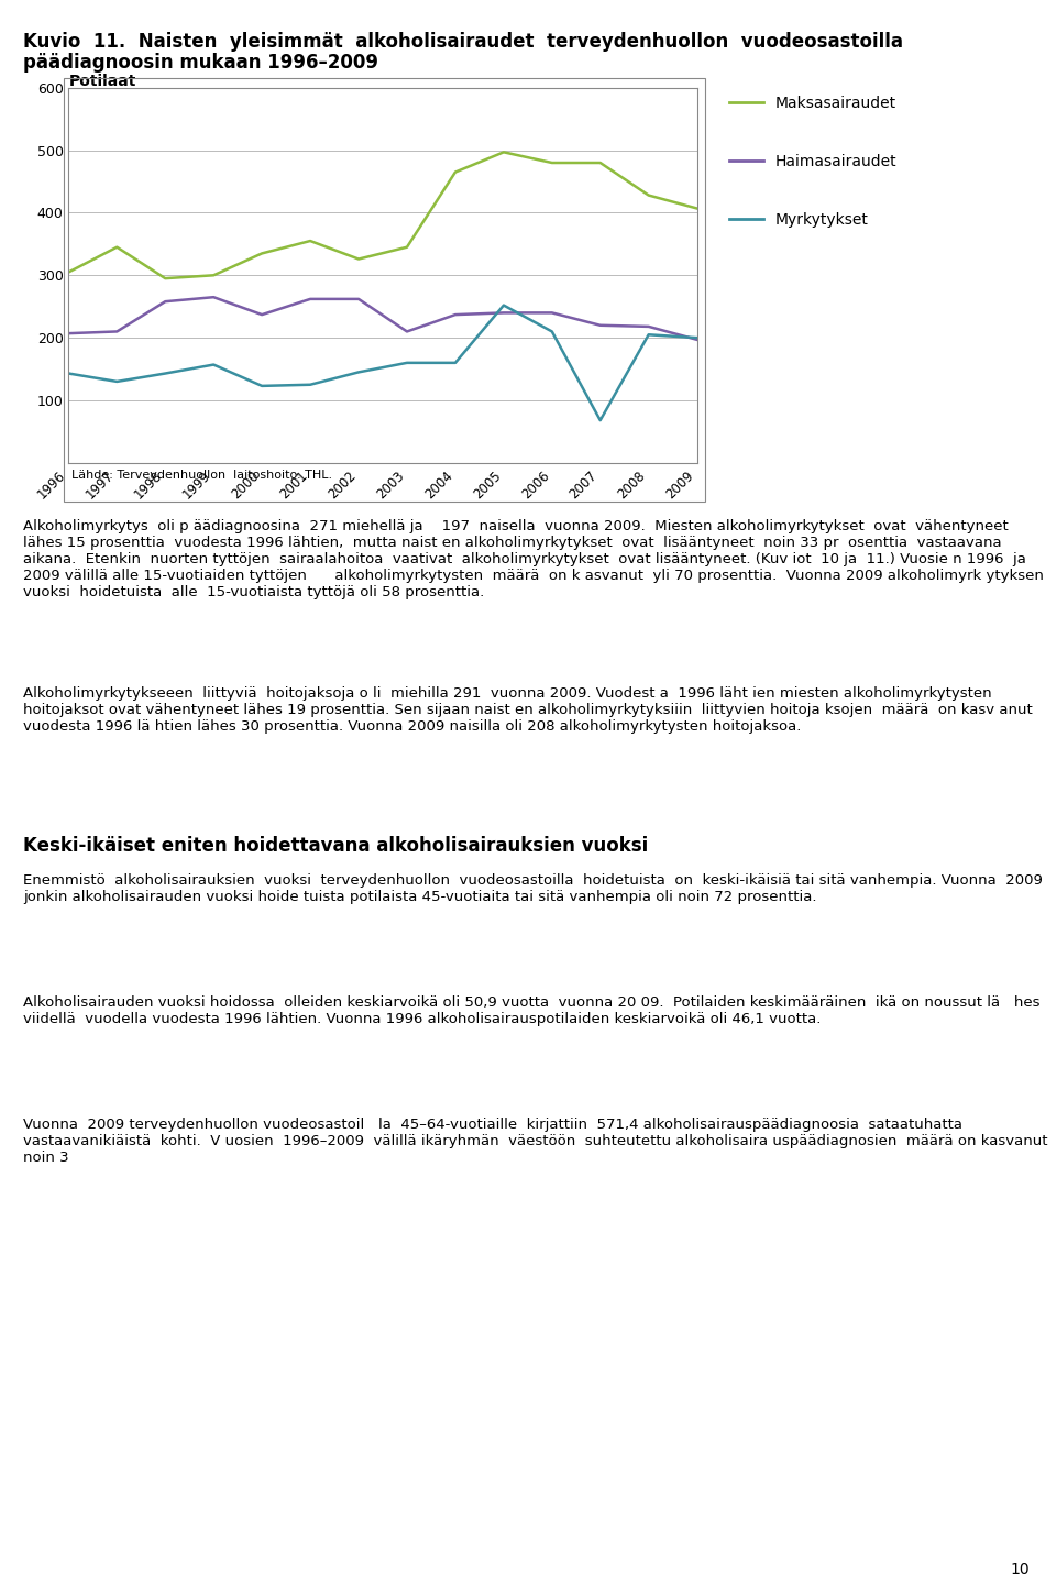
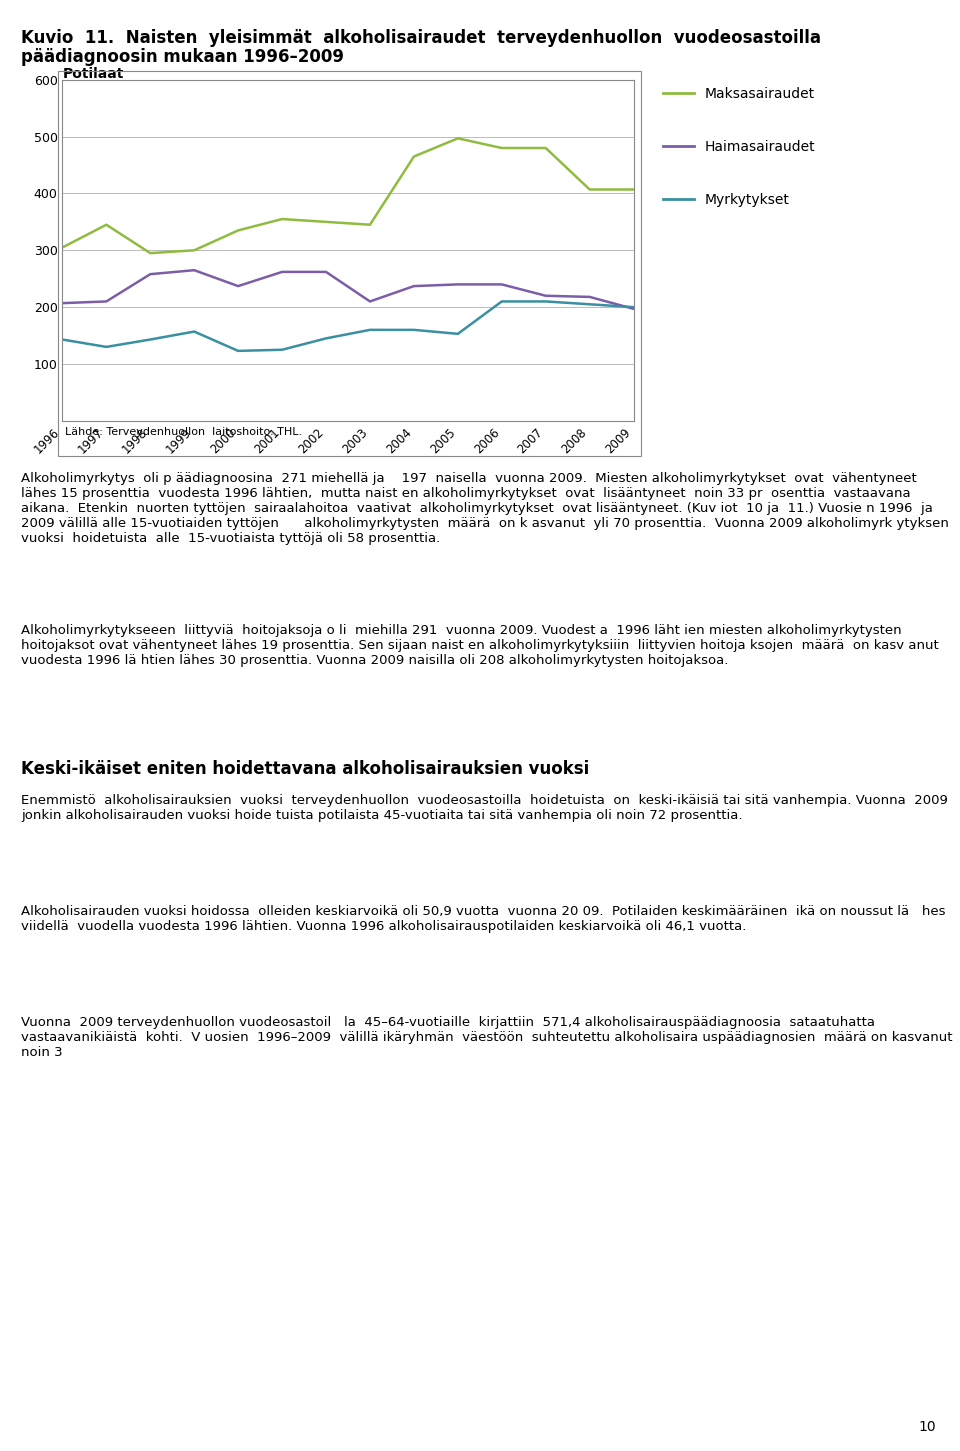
Maksasairaudet/2002: 326 -> 350
Myrkytykset/2005: 252 -> 153
Myrkytykset/2007: 68 -> 210
Maksasairaudet/2008: 428 -> 407
